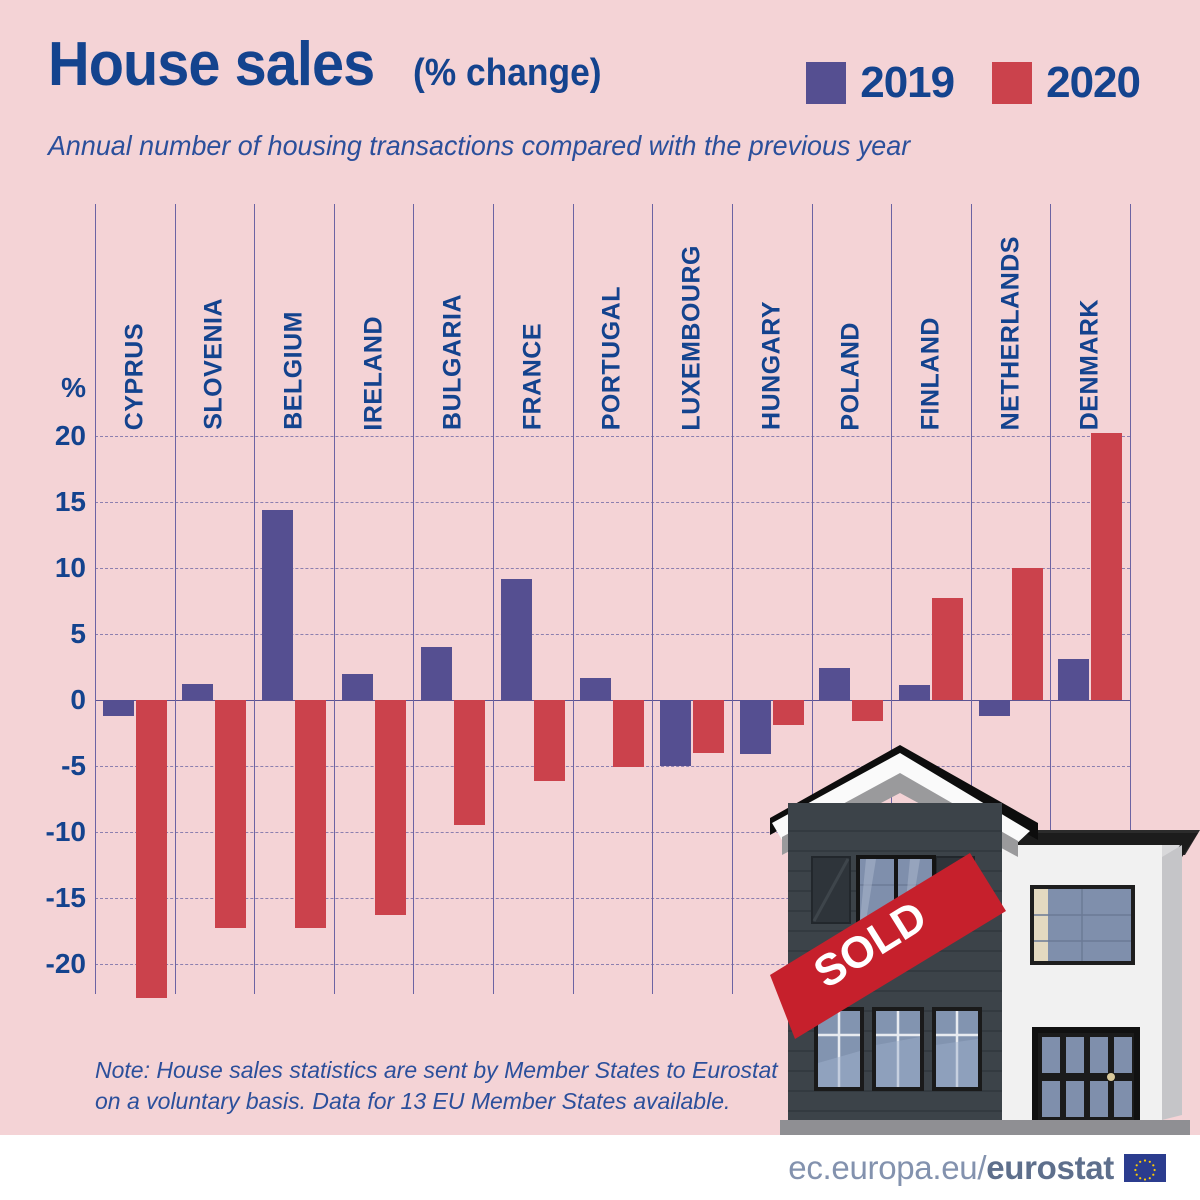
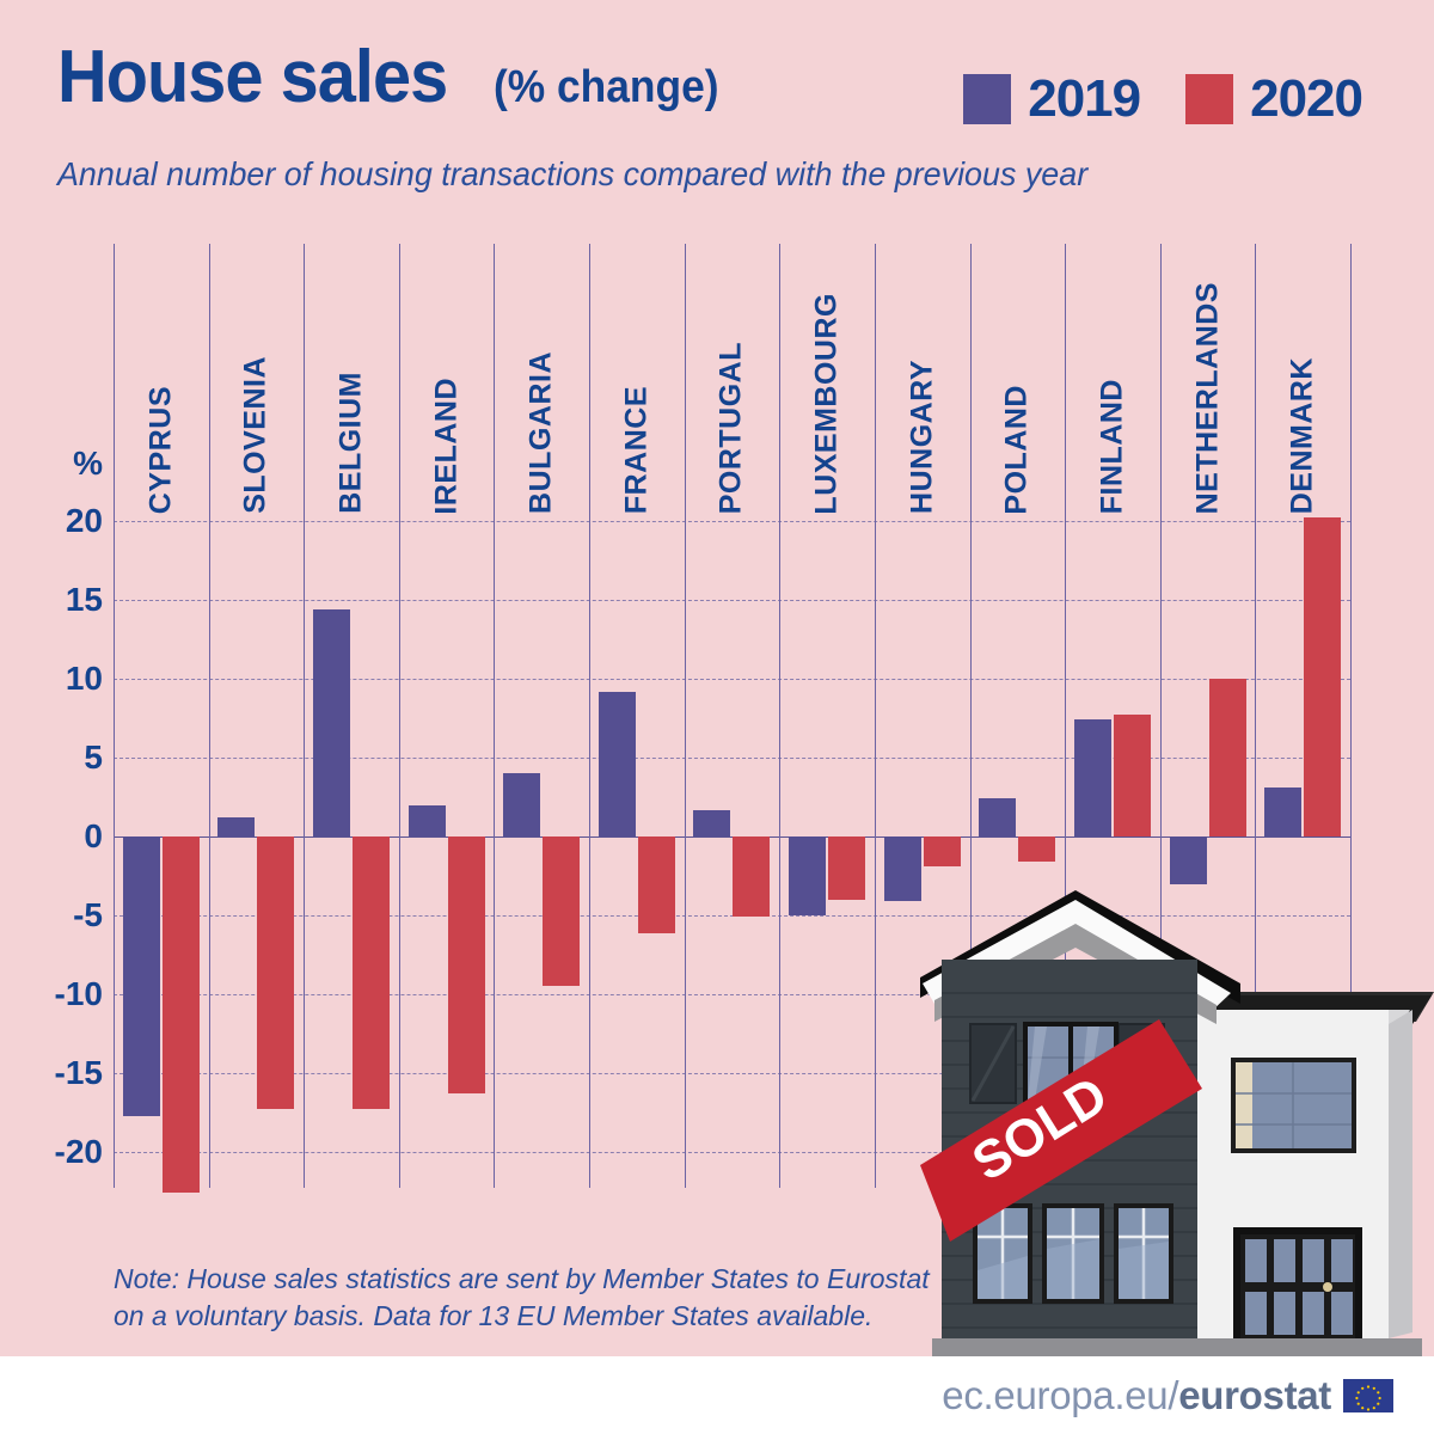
2019/CYPRUS: -1.2 -> -17.7
2019/FINLAND: 1.1 -> 7.4
2019/NETHERLANDS: -1.2 -> -3.0
